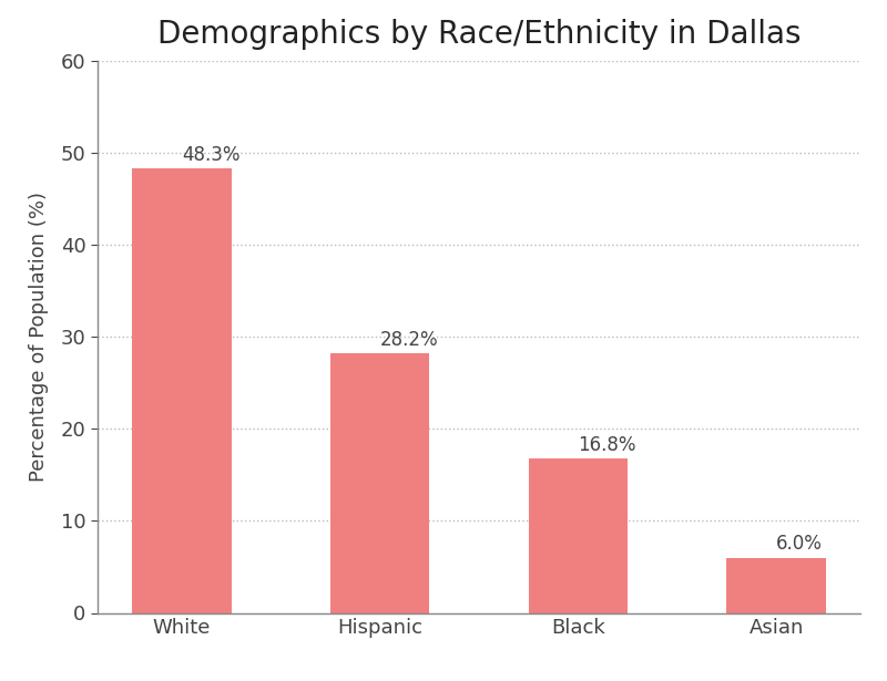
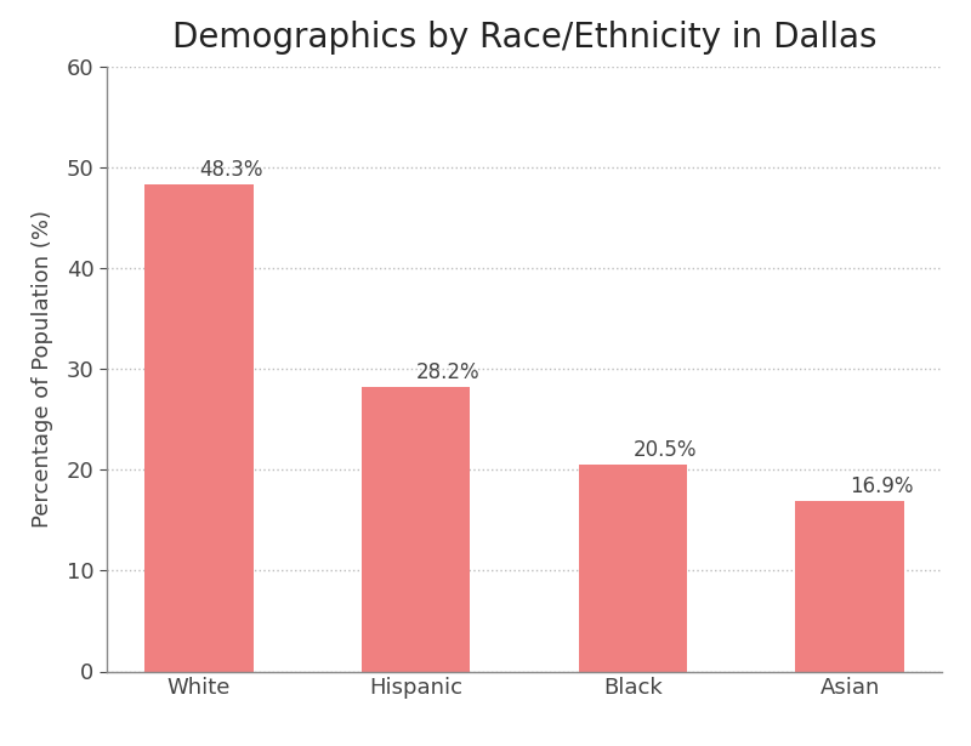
Black: 16.8% -> 20.5%
Asian: 6.0% -> 16.9%
